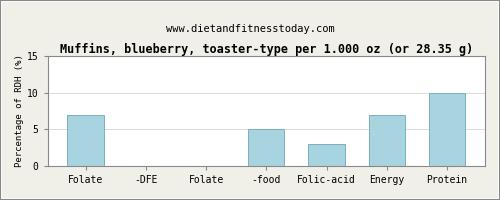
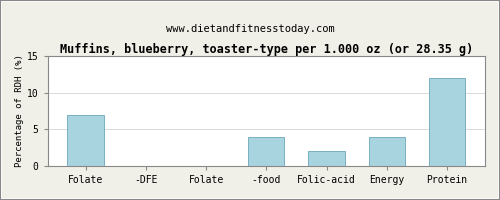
-food: 5 -> 4
Folic-acid: 3 -> 2
Energy: 7 -> 4
Protein: 10 -> 12
